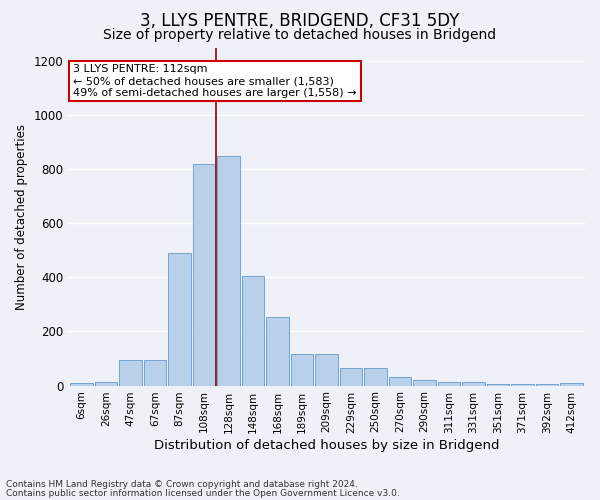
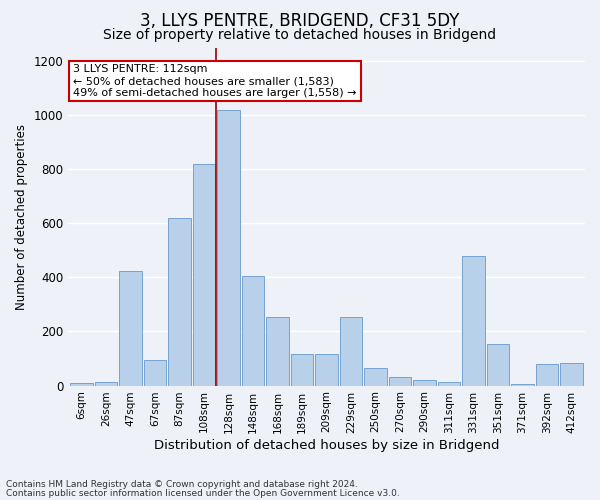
47sqm: 95 -> 425
87sqm: 490 -> 620
128sqm: 850 -> 1020
229sqm: 65 -> 255
331sqm: 15 -> 480
351sqm: 5 -> 155
392sqm: 5 -> 80
412sqm: 10 -> 85
